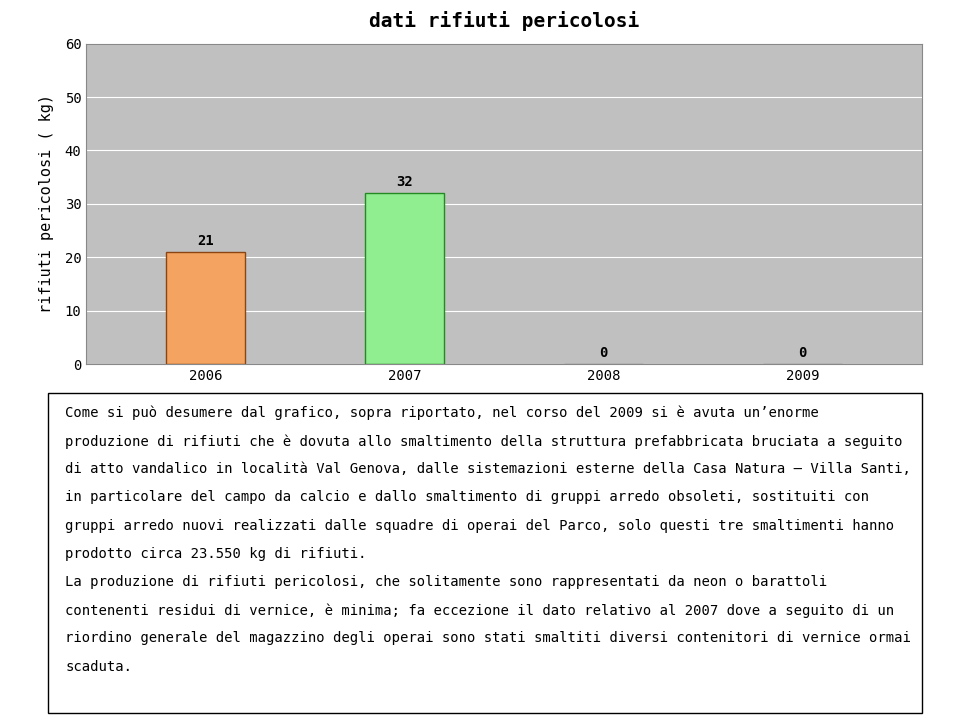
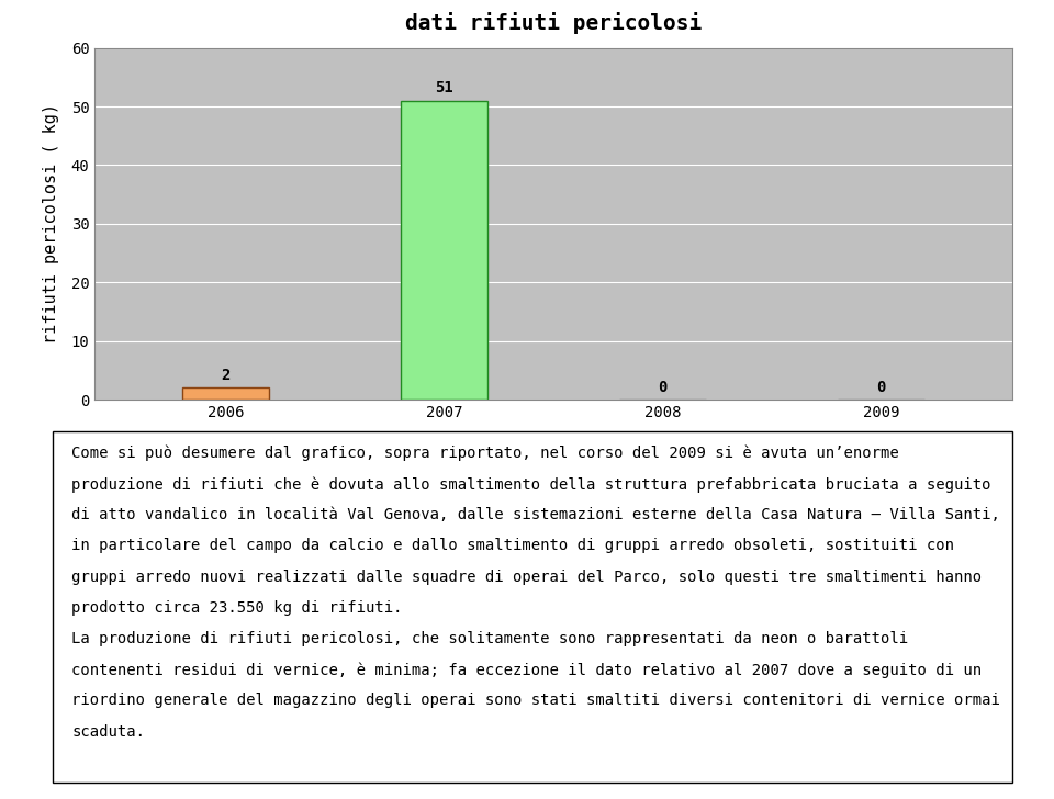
2006: 21 -> 2
2007: 32 -> 51
